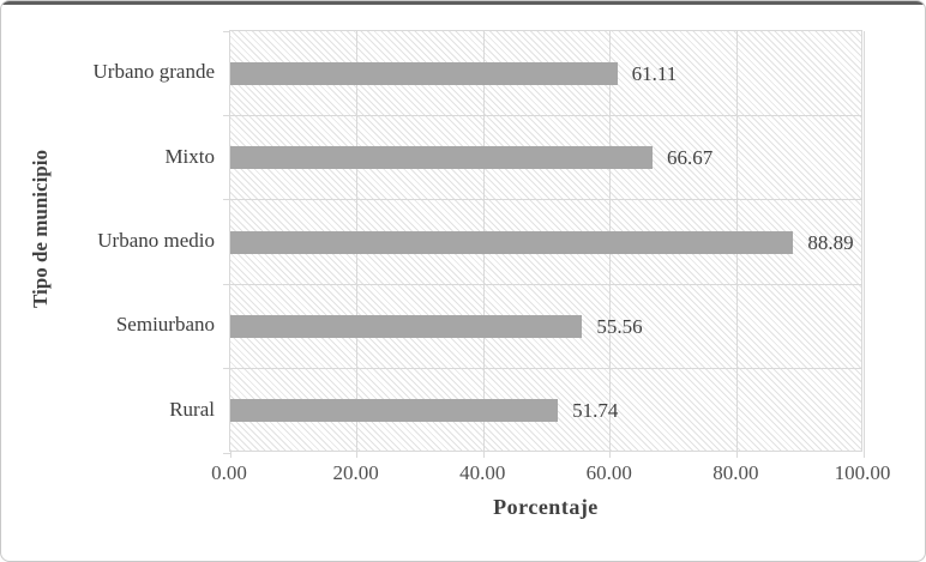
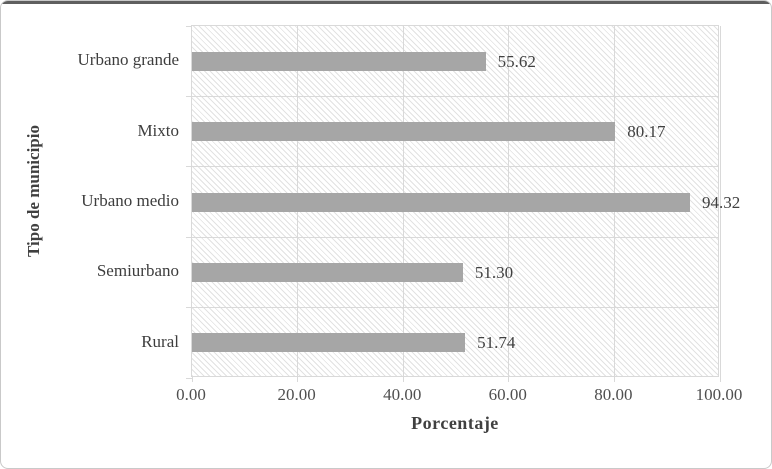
Urbano grande: 61.11 -> 55.62
Mixto: 66.67 -> 80.17
Urbano medio: 88.89 -> 94.32
Semiurbano: 55.56 -> 51.30
